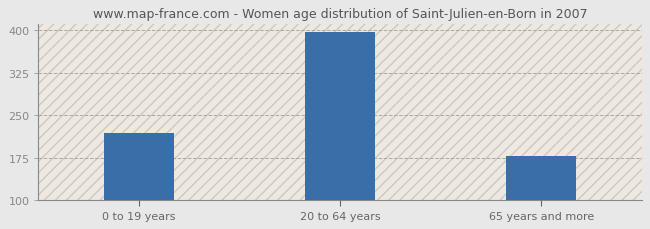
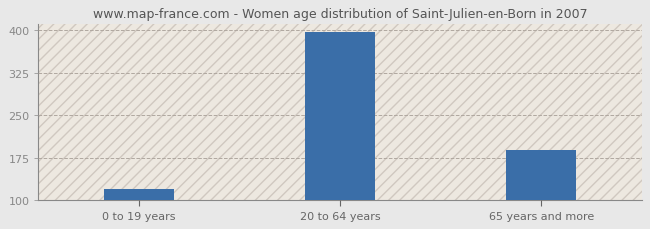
0 to 19 years: 218 -> 120
65 years and more: 178 -> 188
